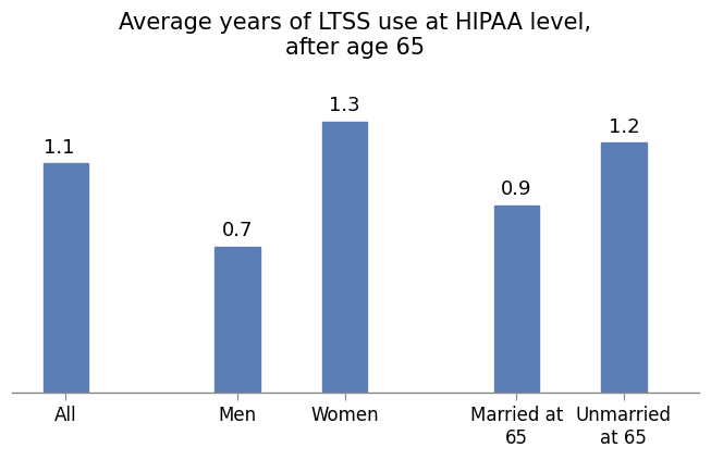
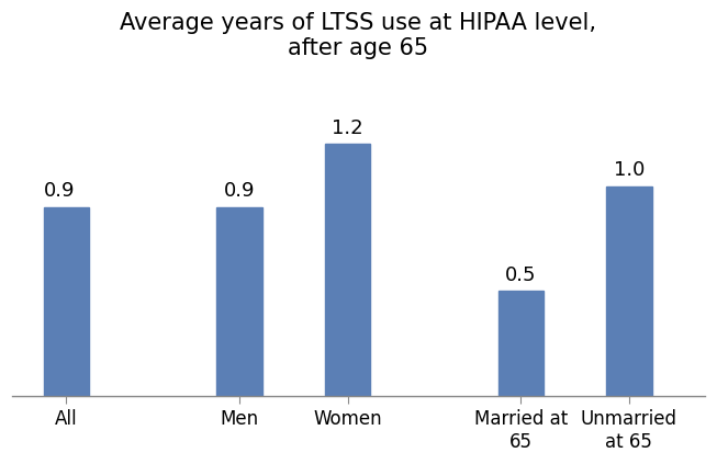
All: 1.1 -> 0.9
Men: 0.7 -> 0.9
Women: 1.3 -> 1.2
Married at 65: 0.9 -> 0.5
Unmarried at 65: 1.2 -> 1.0
